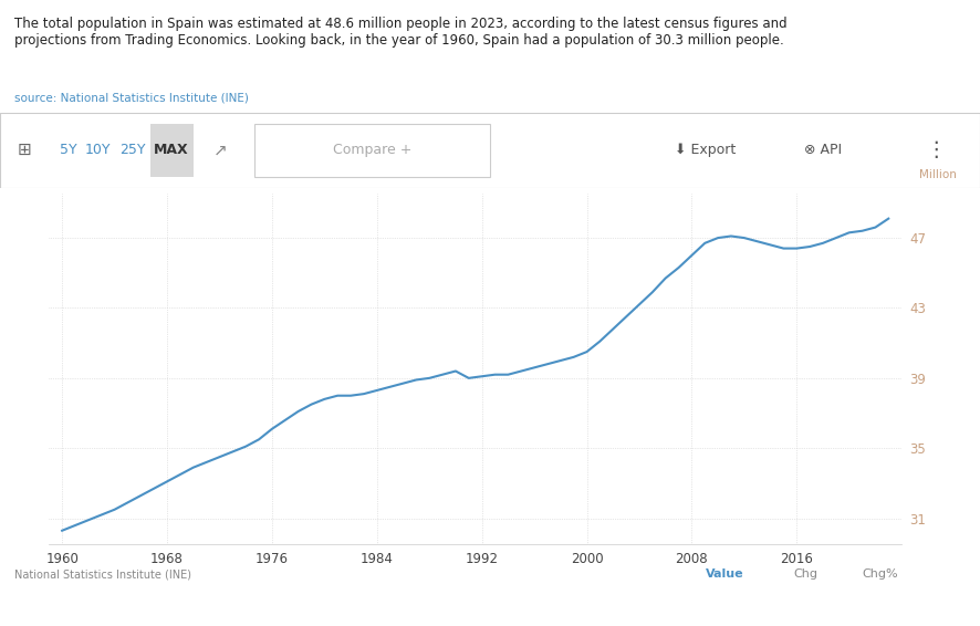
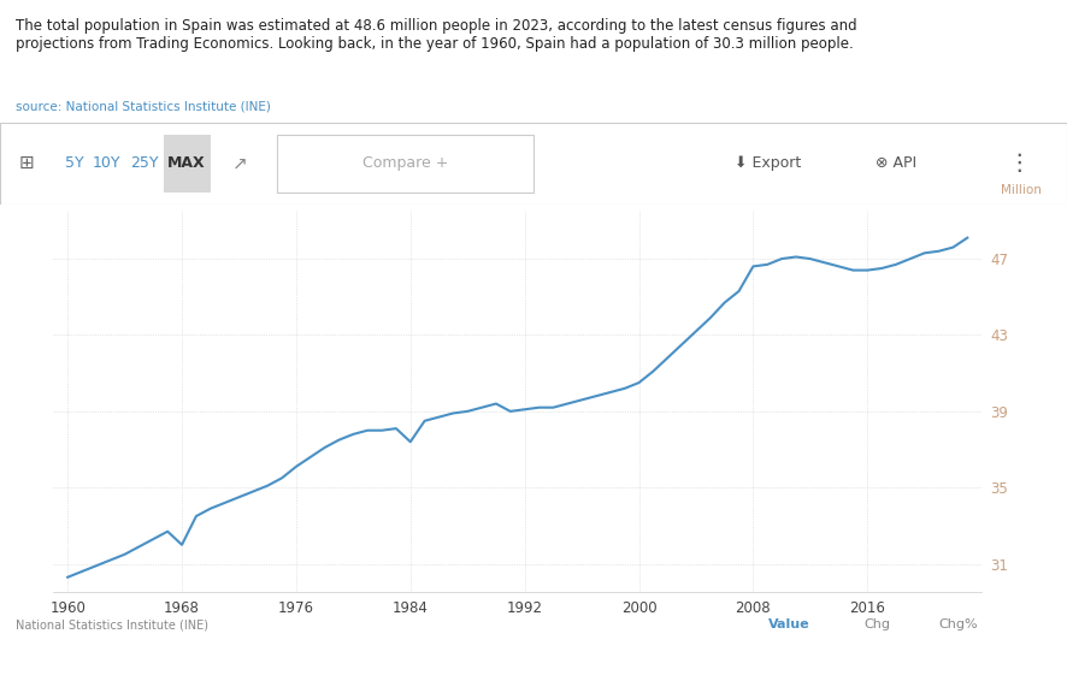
1968: 33.1 -> 32.0
1984: 38.3 -> 37.4
2008: 46.0 -> 46.6
